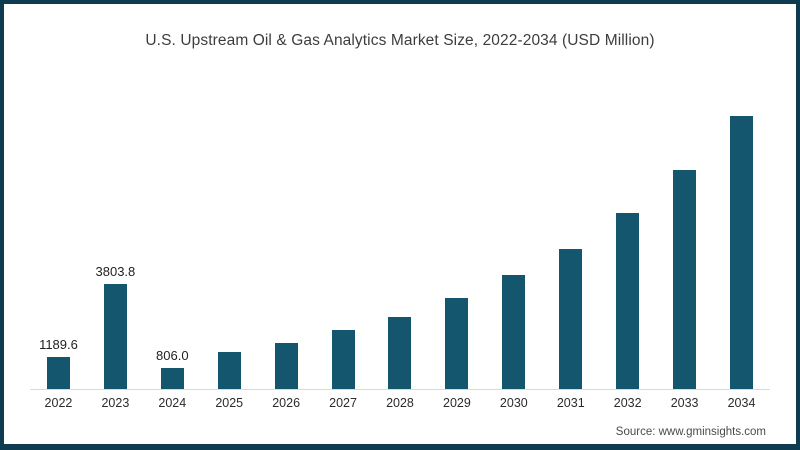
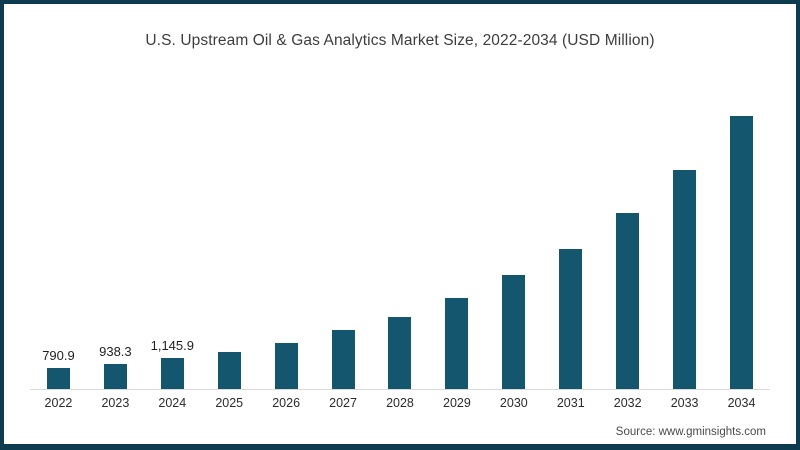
2022: 1189.6 -> 790.9
2023: 3803.8 -> 938.3
2024: 806.0 -> 1,145.9
